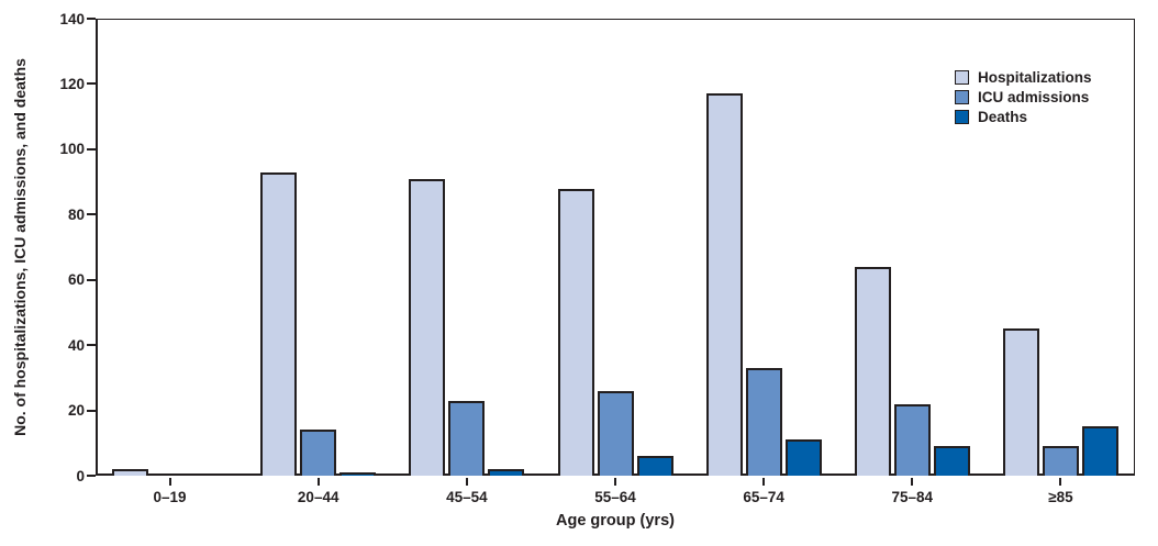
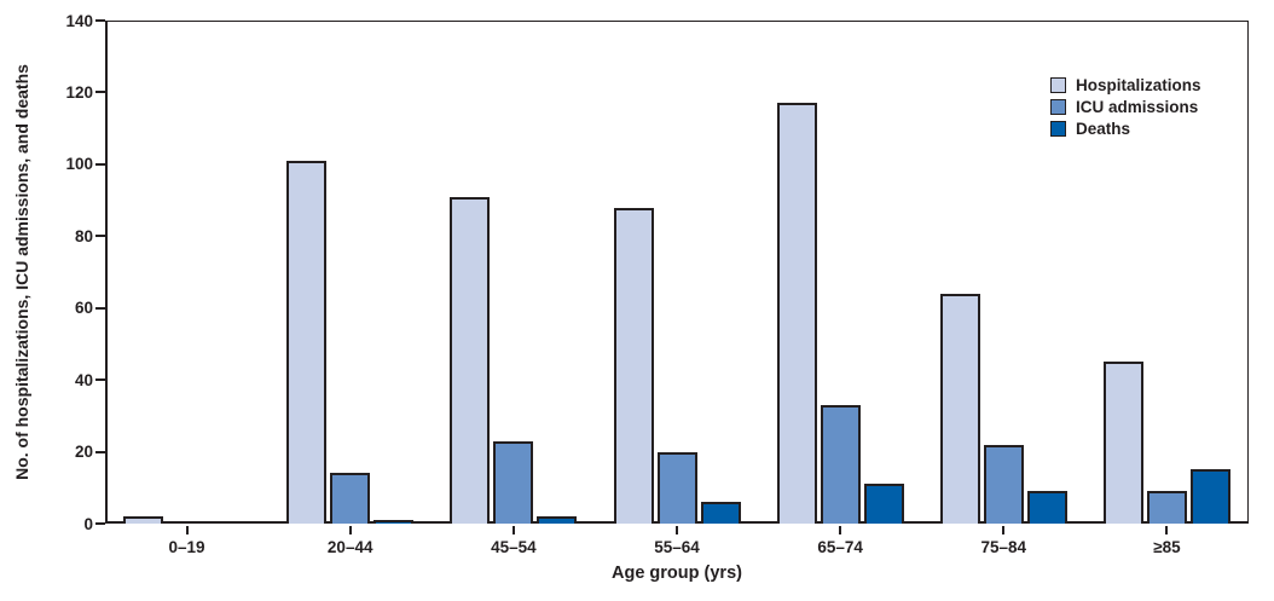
Hospitalizations/20–44: 93 -> 101
ICU admissions/55–64: 26 -> 20
